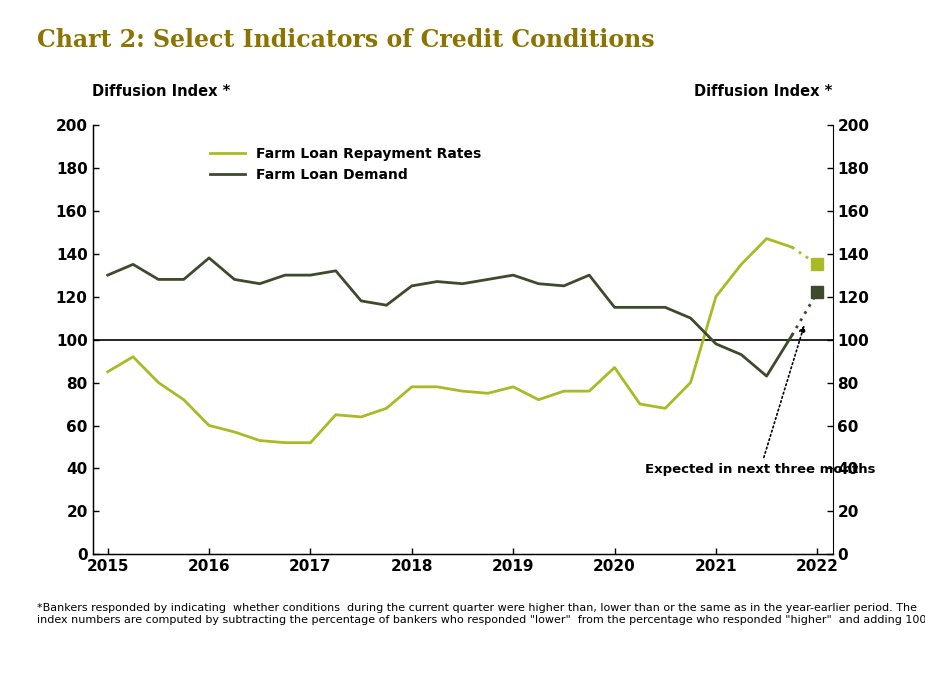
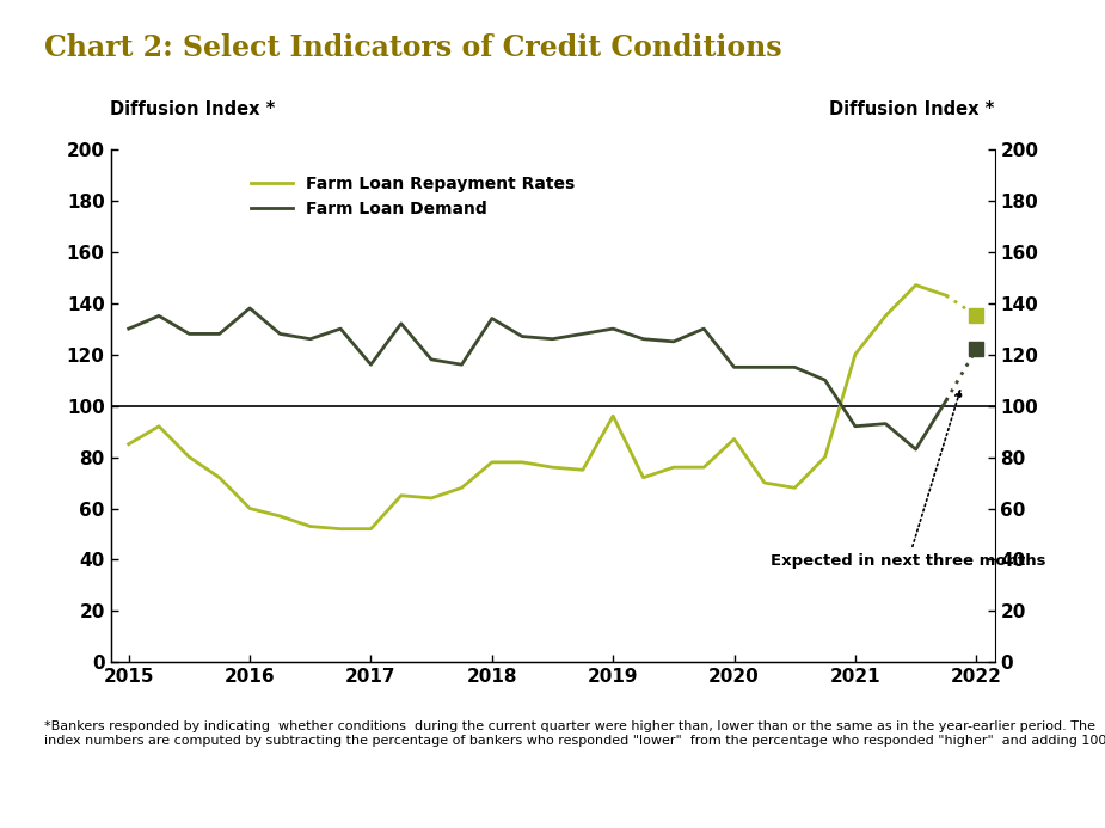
Farm Loan Demand/2017: 130 -> 116
Farm Loan Demand/2018: 125 -> 134
Farm Loan Repayment Rates/2019: 78 -> 96
Farm Loan Demand/2021: 98 -> 92
